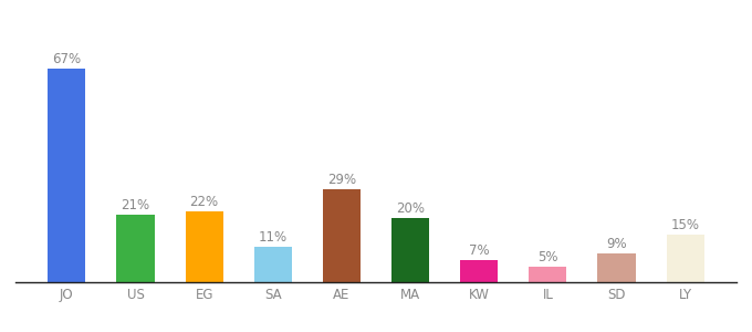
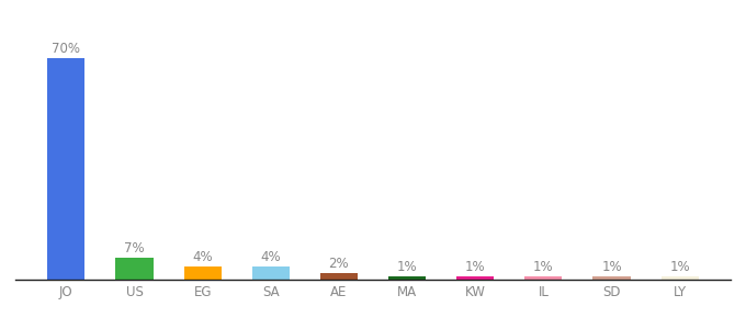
JO: 67% -> 70%
US: 21% -> 7%
EG: 22% -> 4%
SA: 11% -> 4%
AE: 29% -> 2%
MA: 20% -> 1%
KW: 7% -> 1%
IL: 5% -> 1%
SD: 9% -> 1%
LY: 15% -> 1%
